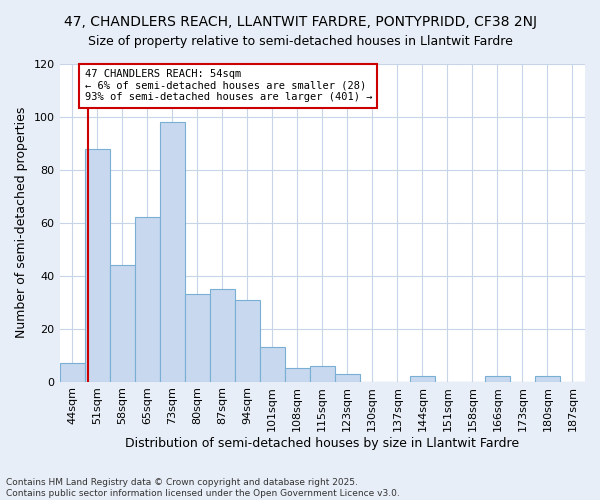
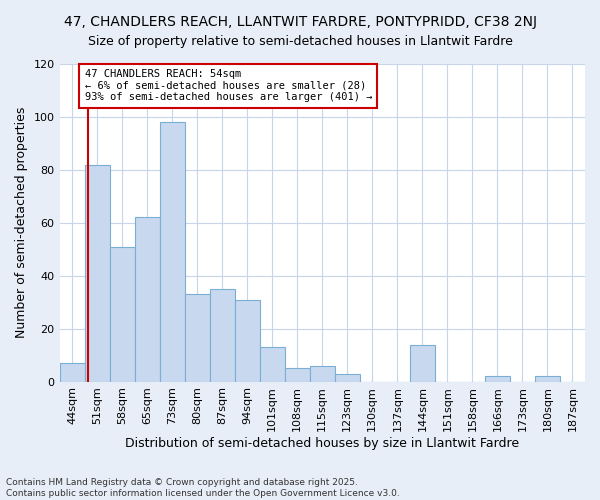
51sqm: 88 -> 82
58sqm: 44 -> 51
144sqm: 2 -> 14
